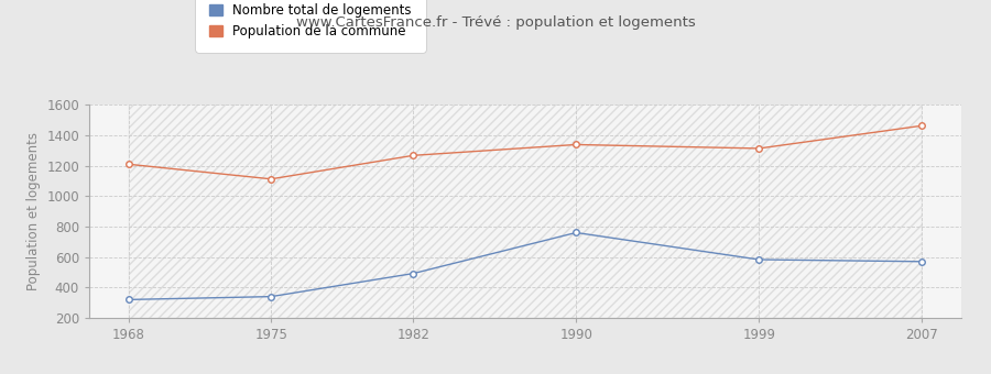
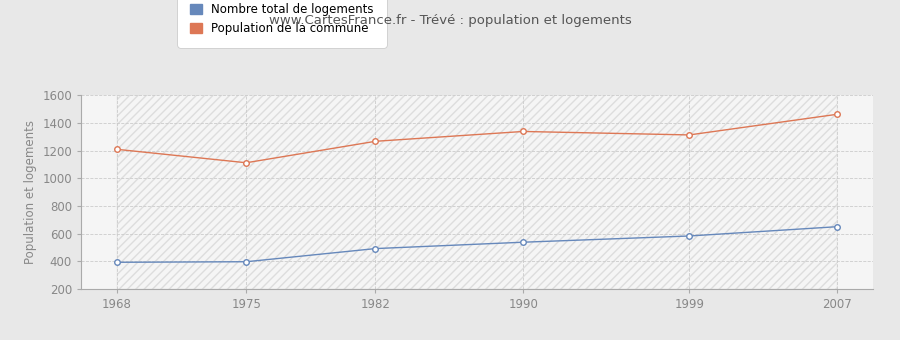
Nombre total de logements/1968: 320 -> 390
Nombre total de logements/1975: 340 -> 400
Nombre total de logements/1990: 760 -> 540
Nombre total de logements/2007: 570 -> 650
